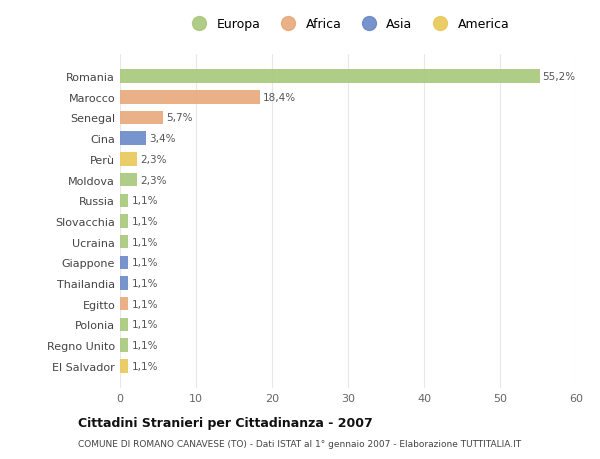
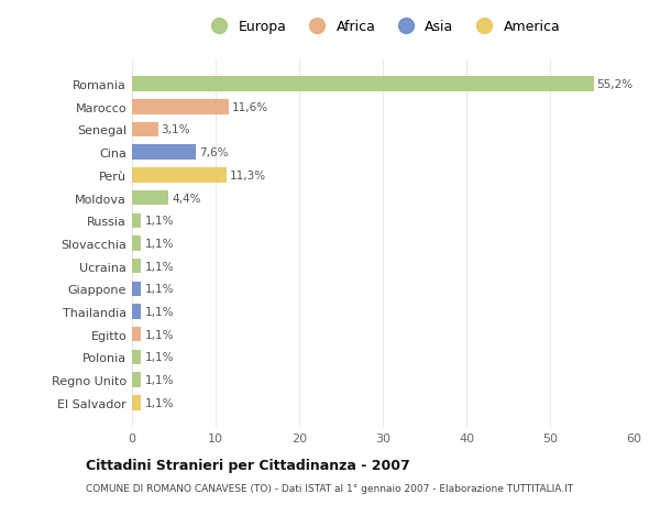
Marocco: 18,4% -> 11,6%
Senegal: 5,7% -> 3,1%
Cina: 3,4% -> 7,6%
Perù: 2,3% -> 11,3%
Moldova: 2,3% -> 4,4%
